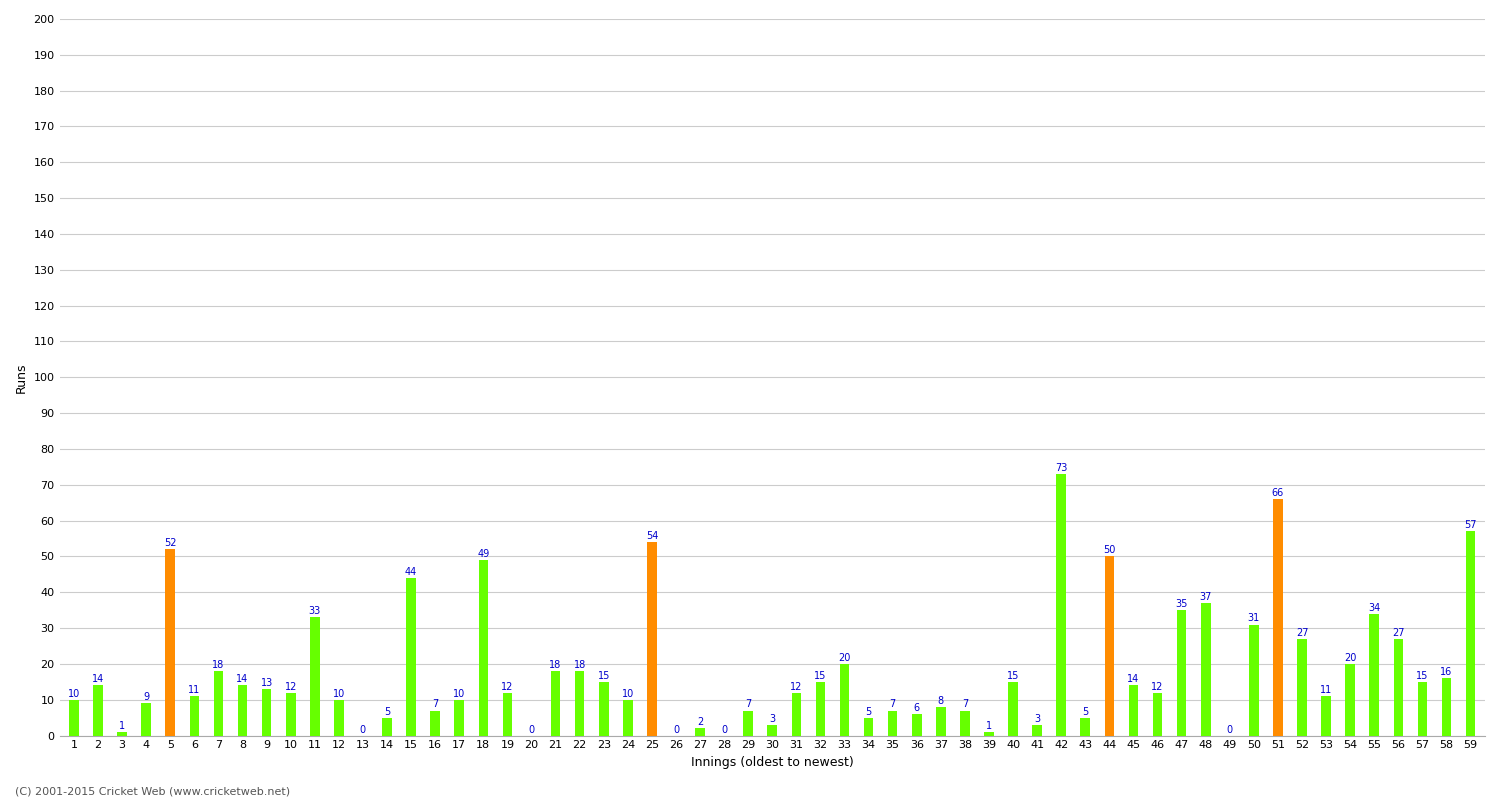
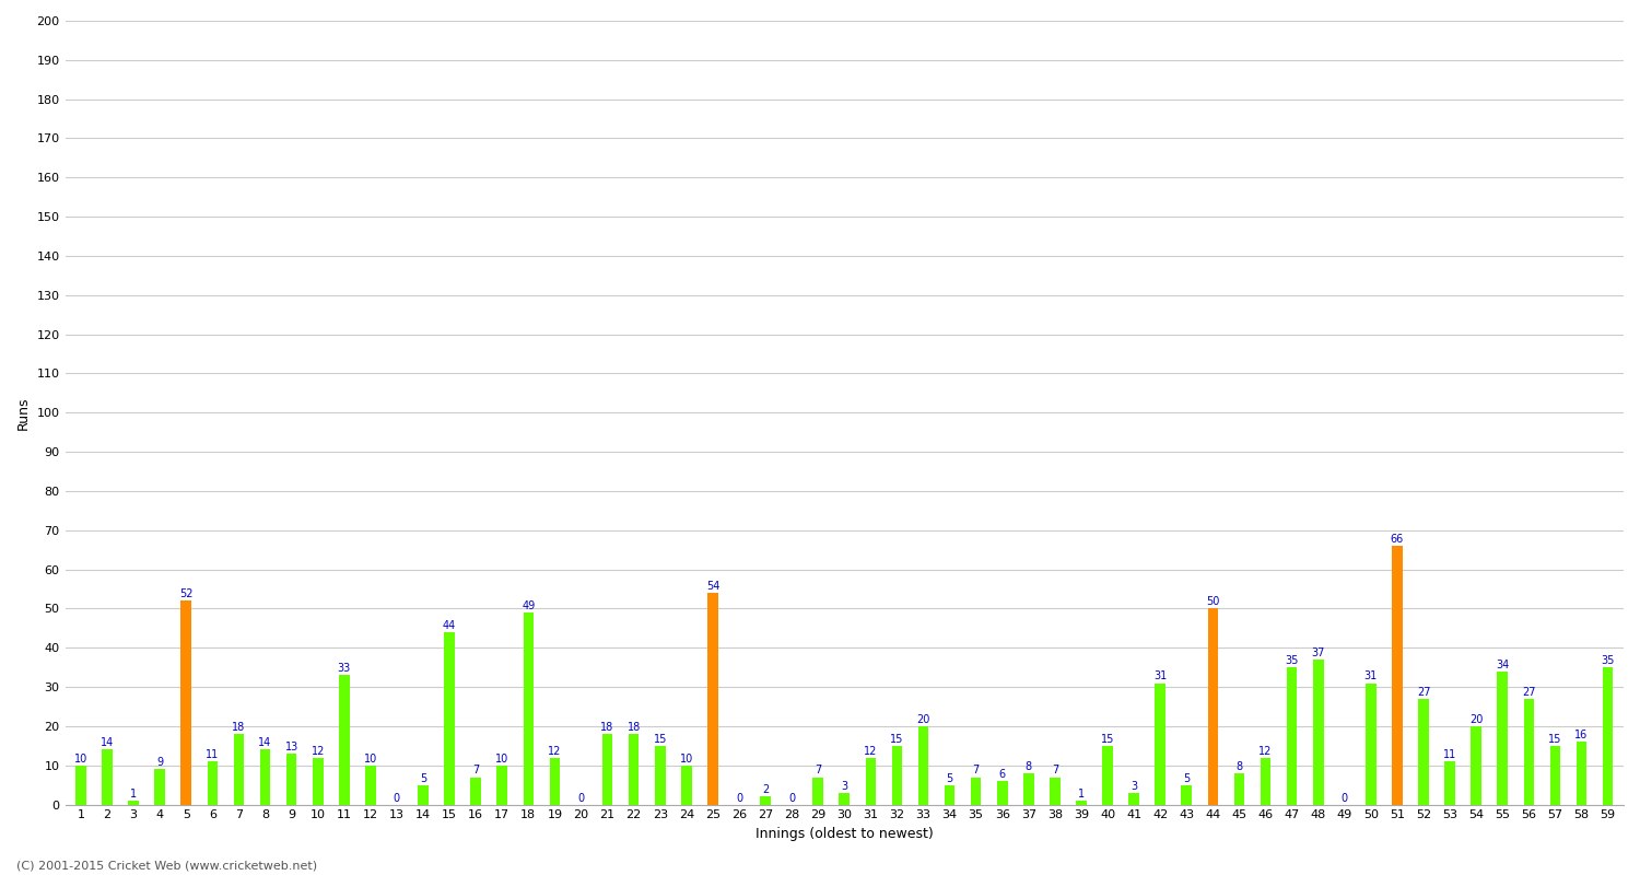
42: 73 -> 31
45: 14 -> 8
59: 57 -> 35
